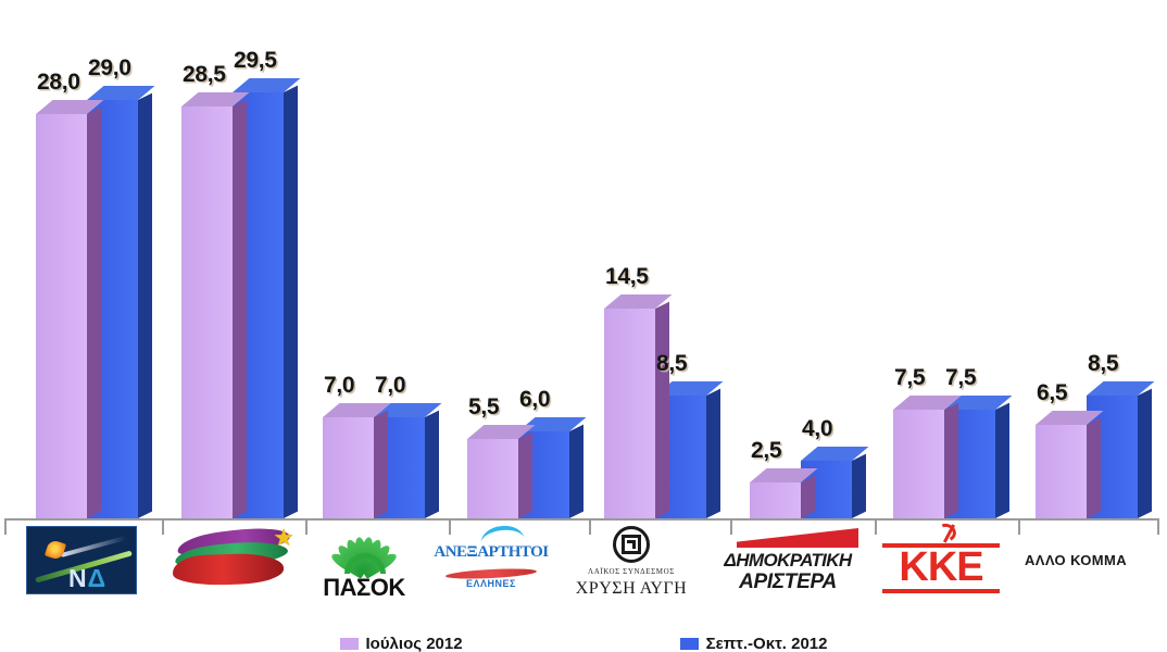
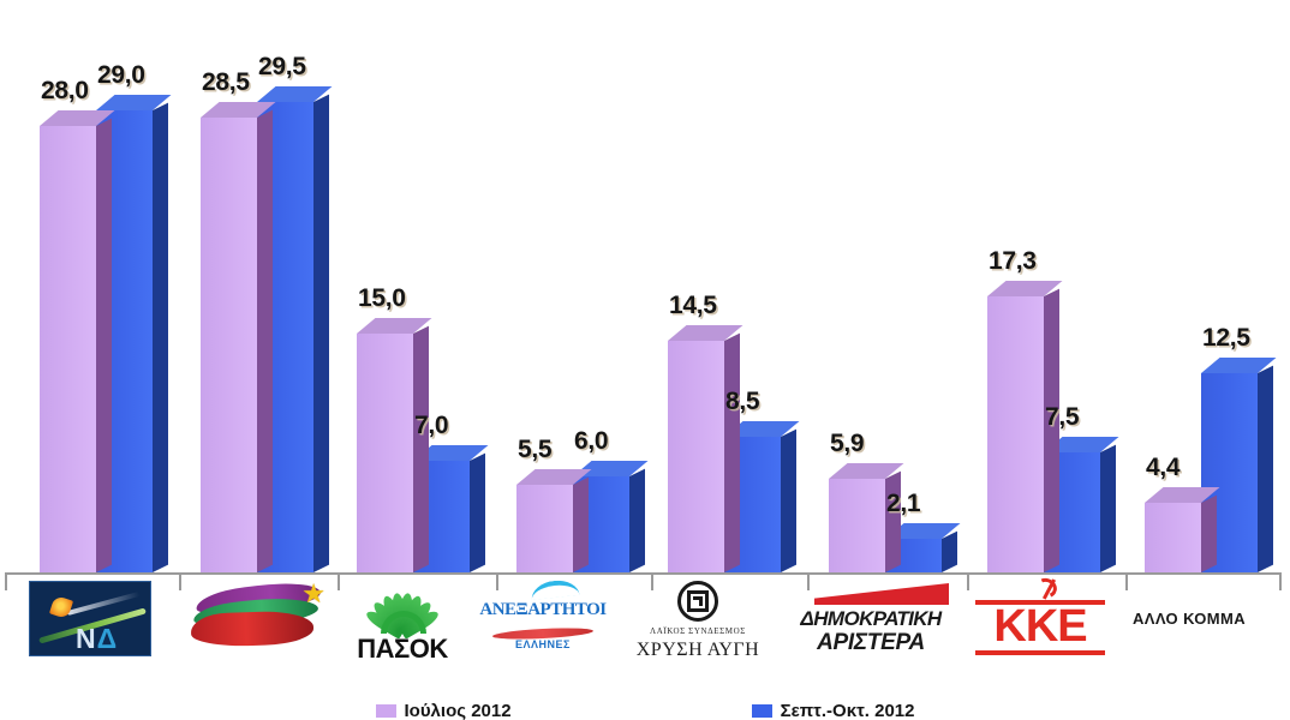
Ιούλιος 2012/ΠΑΣΟΚ: 7,0 -> 15,0
Ιούλιος 2012/ΔΗΜΟΚΡΑΤΙΚΗ ΑΡΙΣΤΕΡΑ: 2,5 -> 5,9
Σεπτ.-Οκτ. 2012/ΔΗΜΟΚΡΑΤΙΚΗ ΑΡΙΣΤΕΡΑ: 4,0 -> 2,1
Ιούλιος 2012/ΚΚΕ: 7,5 -> 17,3
Ιούλιος 2012/ΑΛΛΟ ΚΟΜΜΑ: 6,5 -> 4,4
Σεπτ.-Οκτ. 2012/ΑΛΛΟ ΚΟΜΜΑ: 8,5 -> 12,5
